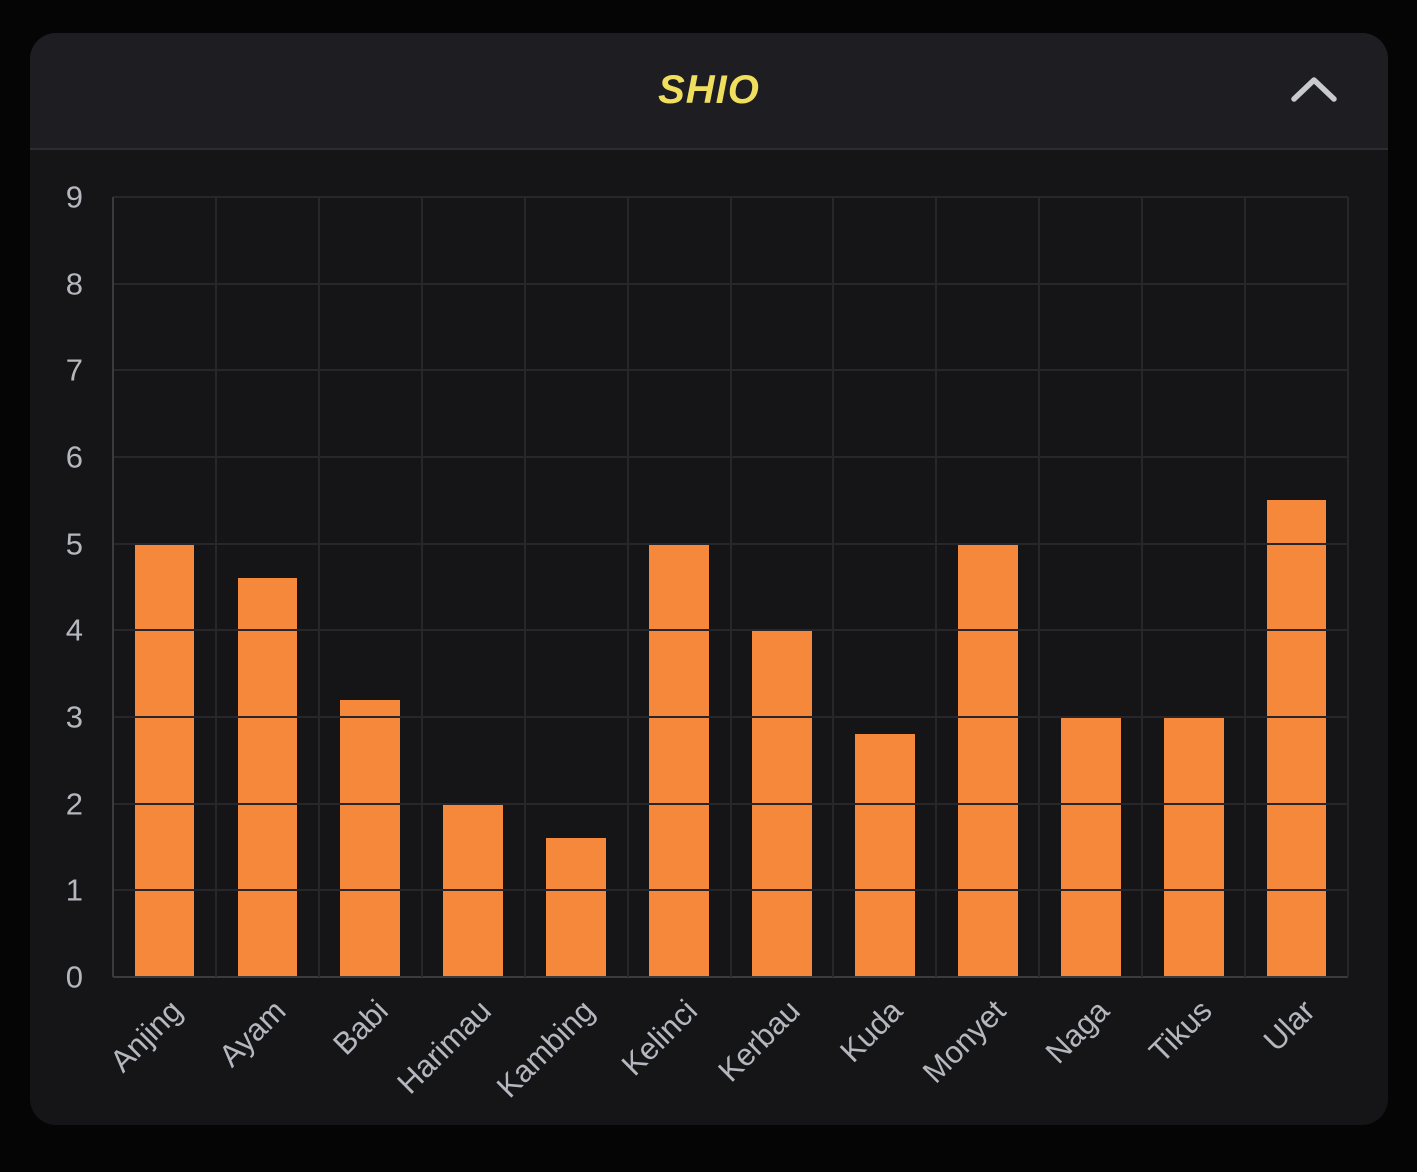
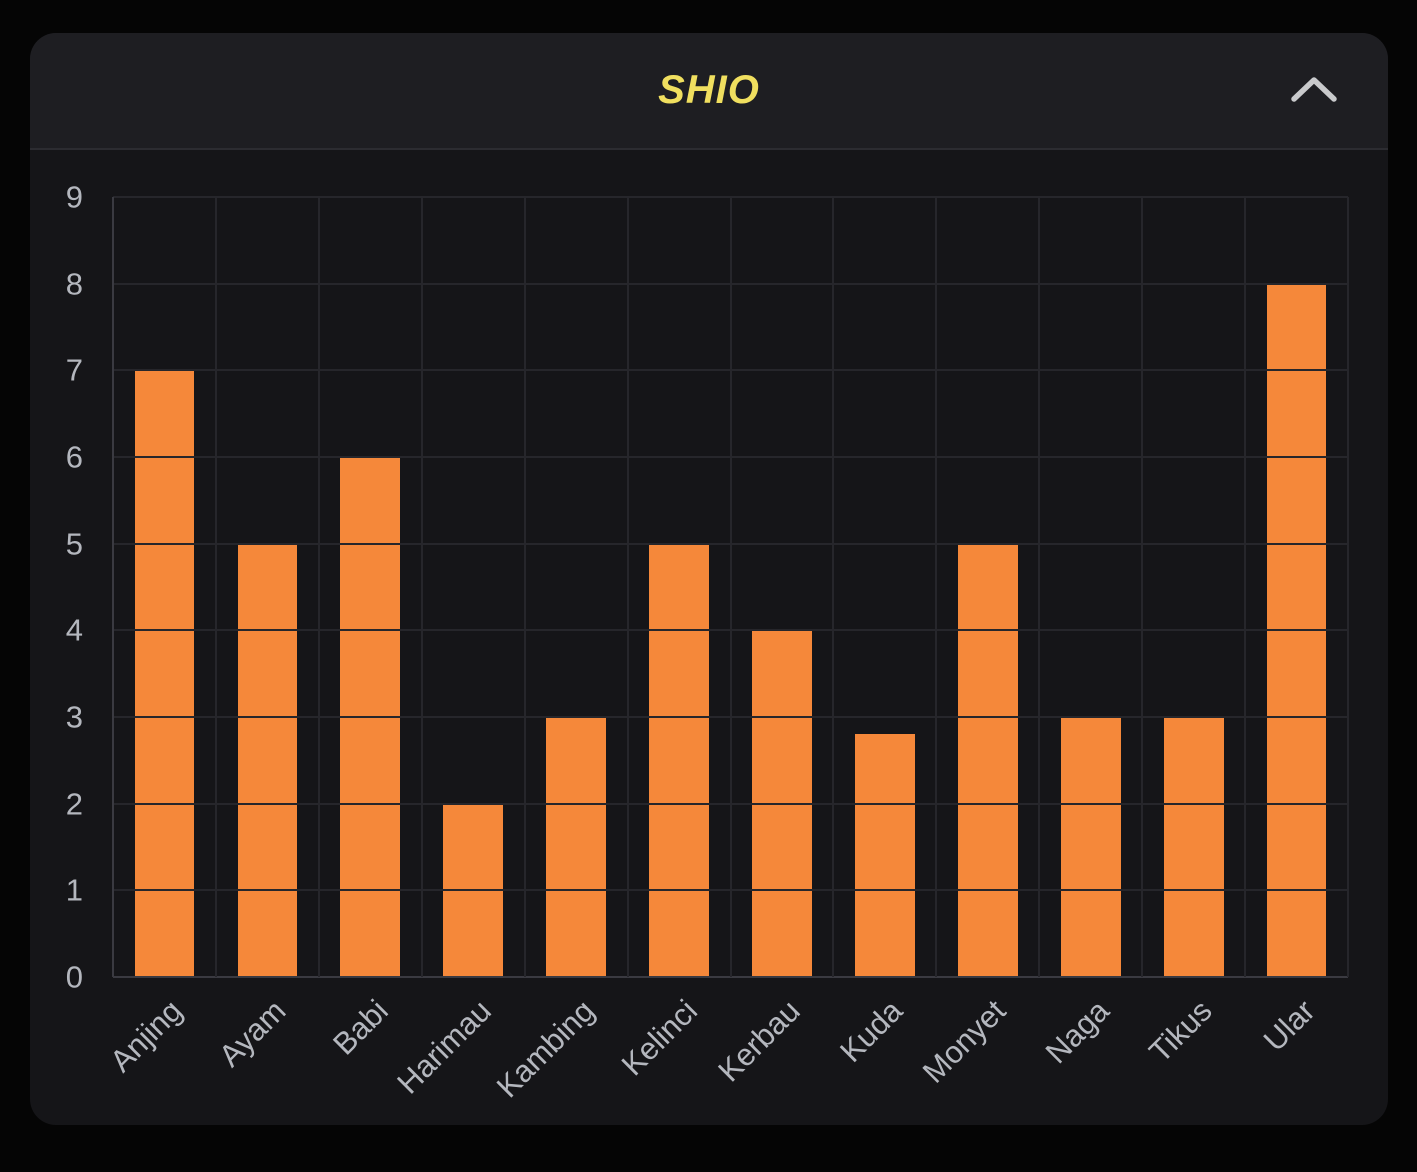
Anjing: 5.0 -> 7.0
Ayam: 4.6 -> 5.0
Babi: 3.2 -> 6.0
Kambing: 1.6 -> 3.0
Ular: 5.5 -> 8.0
